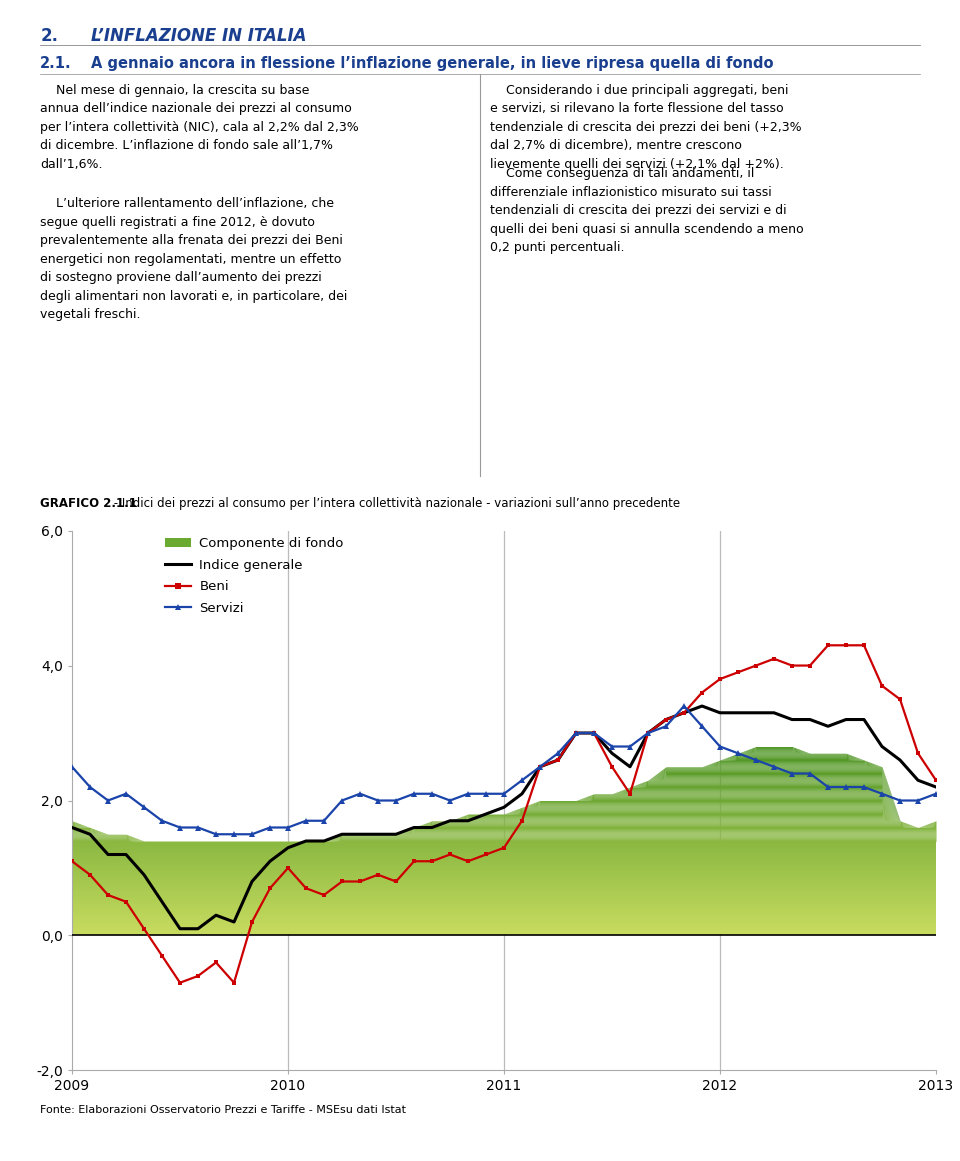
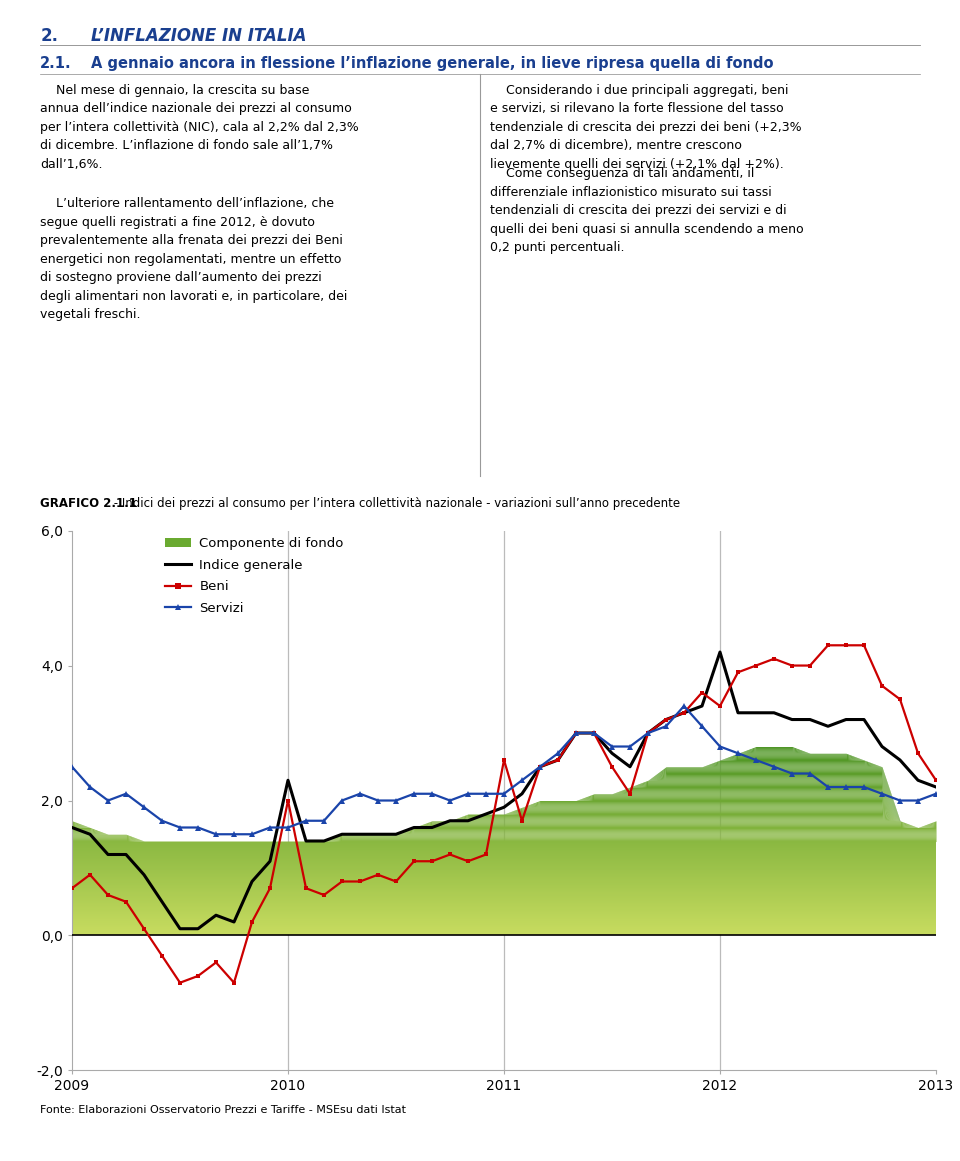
Beni/2009: 1,1 -> 0,7
Indice generale/2010: 1,3 -> 2,3
Beni/2010: 1,0 -> 2,0
Beni/2011: 1,3 -> 2,6
Indice generale/2012: 3,3 -> 4,2
Beni/2012: 3,8 -> 3,4
